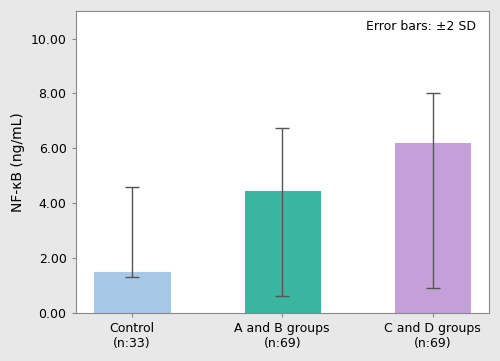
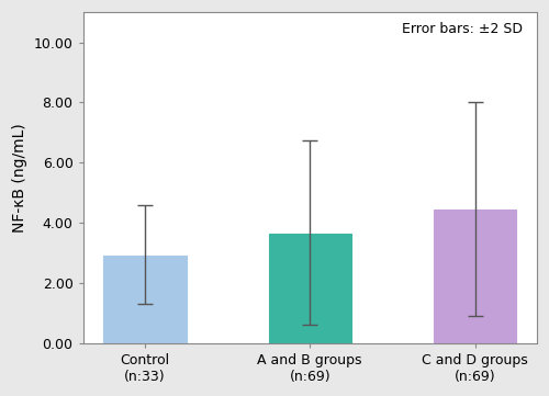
Control (n:33): 1.50 -> 2.90
A and B groups (n:69): 4.45 -> 3.65
C and D groups (n:69): 6.20 -> 4.45
